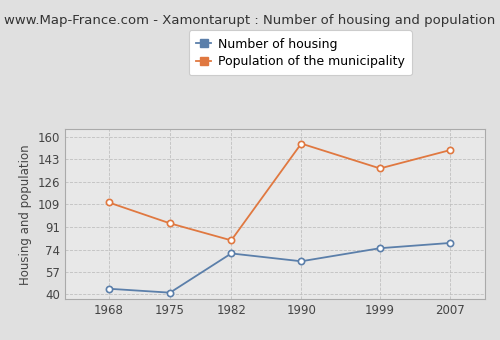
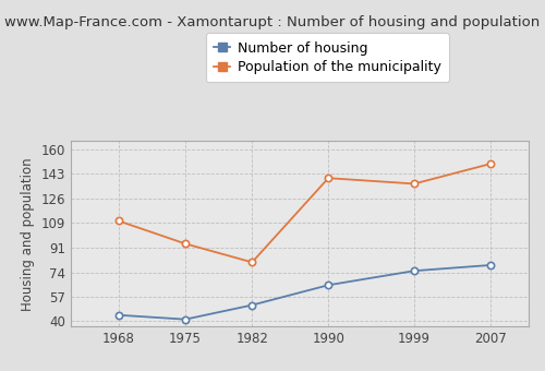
Number of housing/1982: 71 -> 51
Population of the municipality/1990: 155 -> 140
